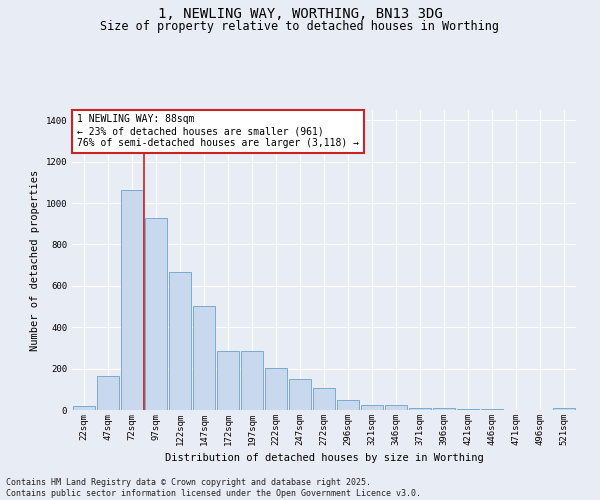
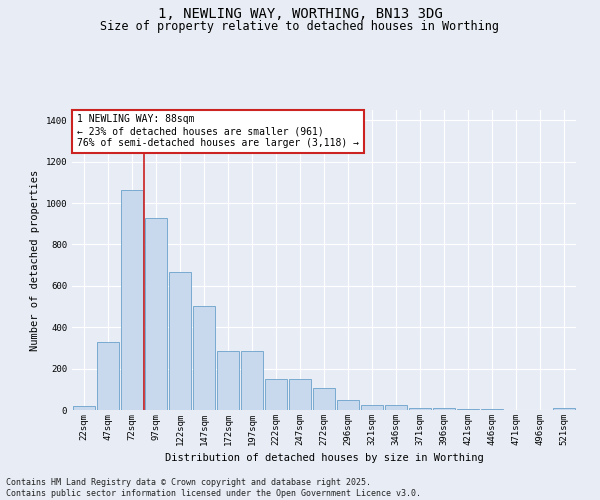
47sqm: 165 -> 330
222sqm: 205 -> 150
